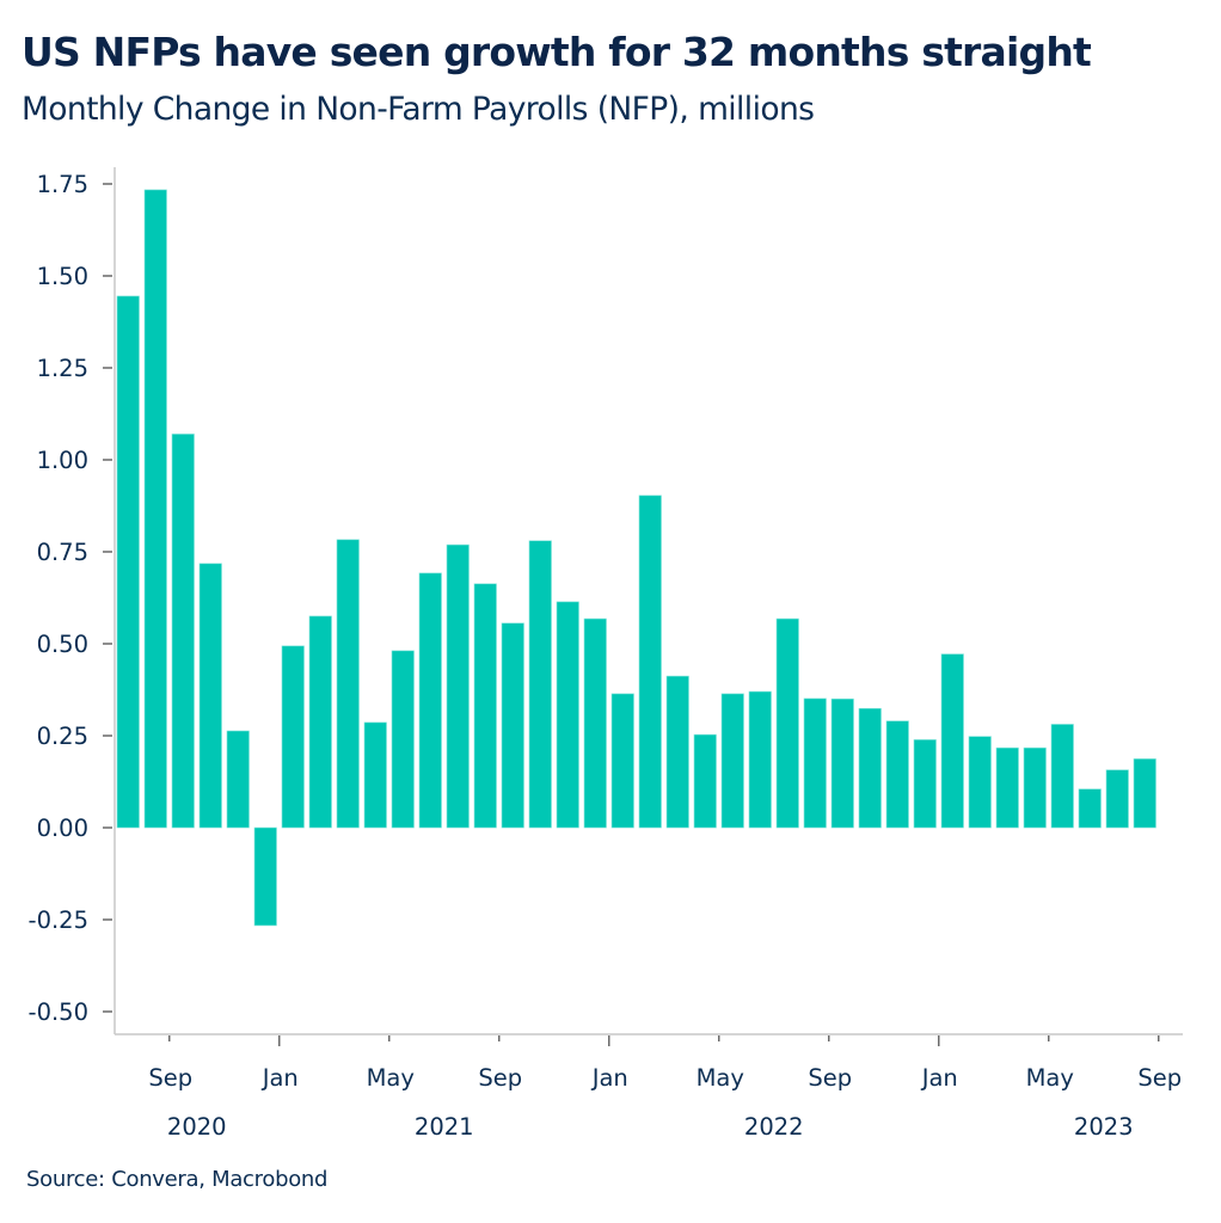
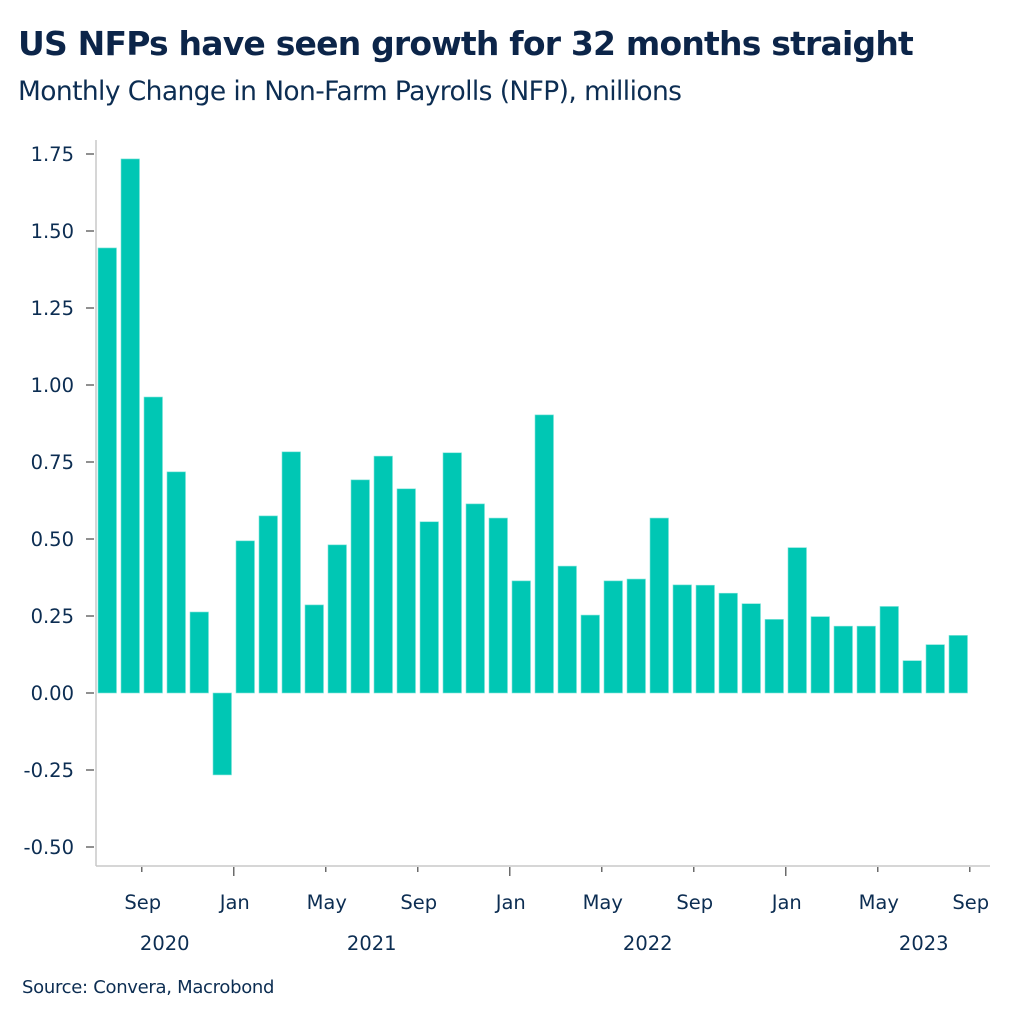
Sep 2020: 1.07 -> 0.96
